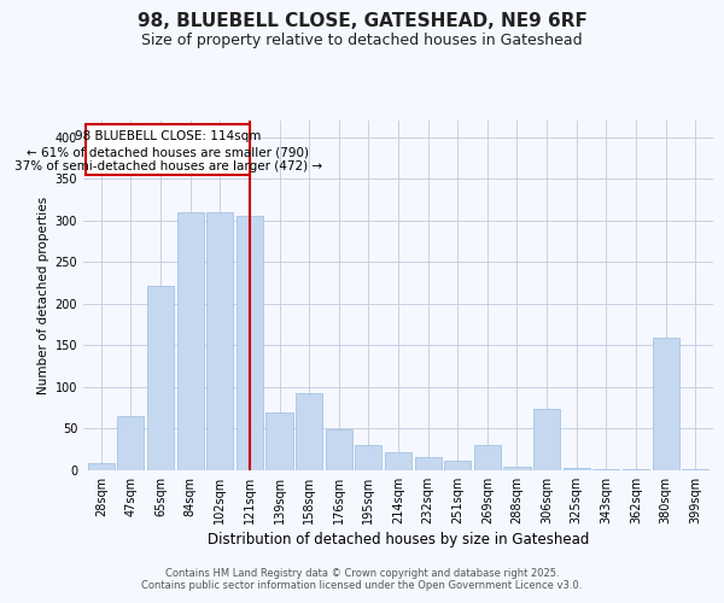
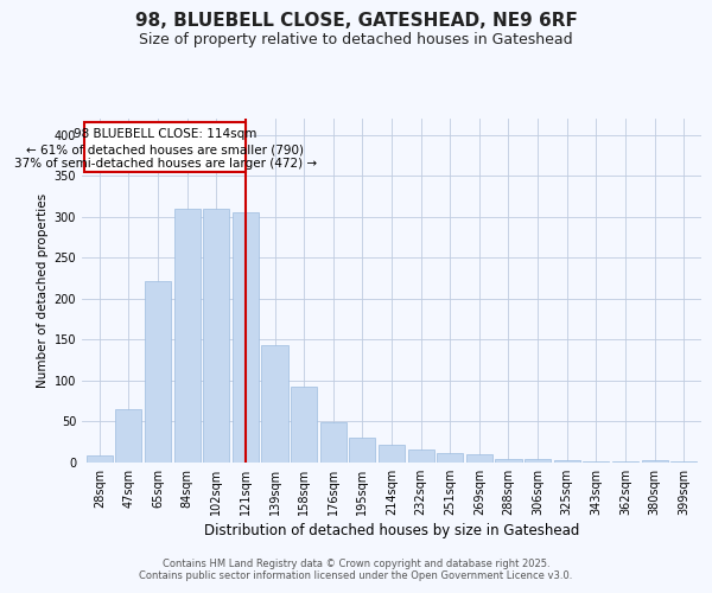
139sqm: 70 -> 143
269sqm: 30 -> 10
306sqm: 74 -> 4
380sqm: 160 -> 3
